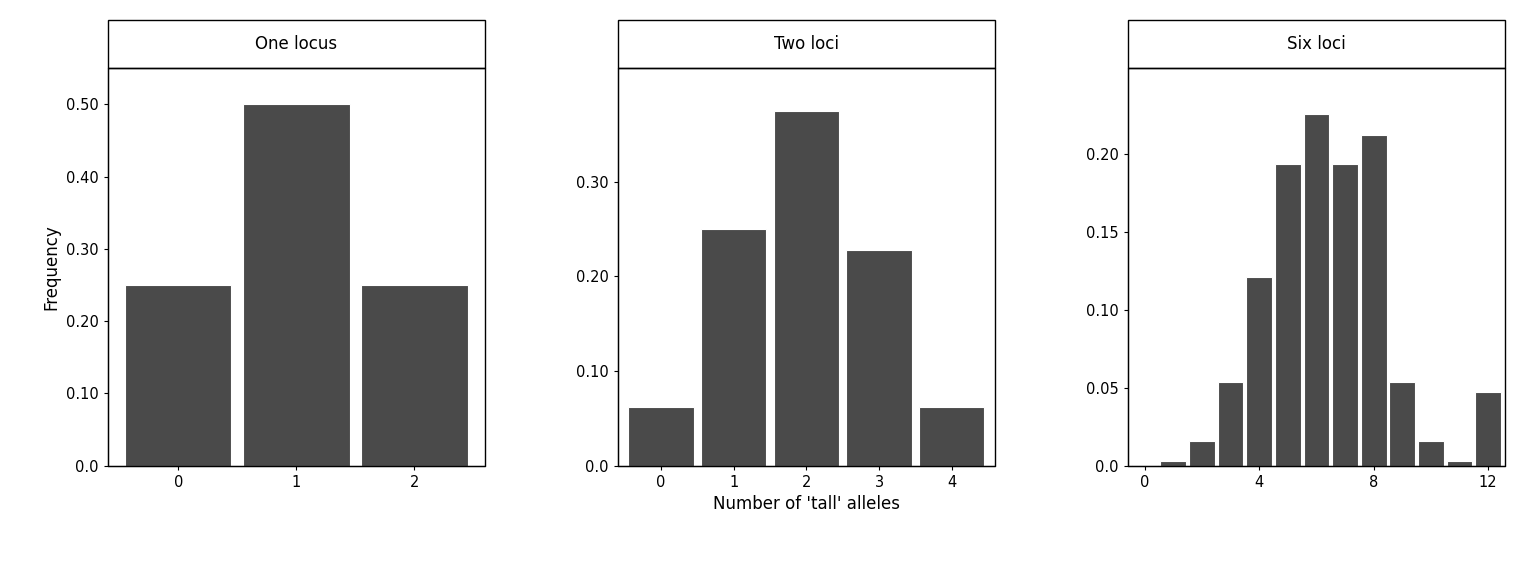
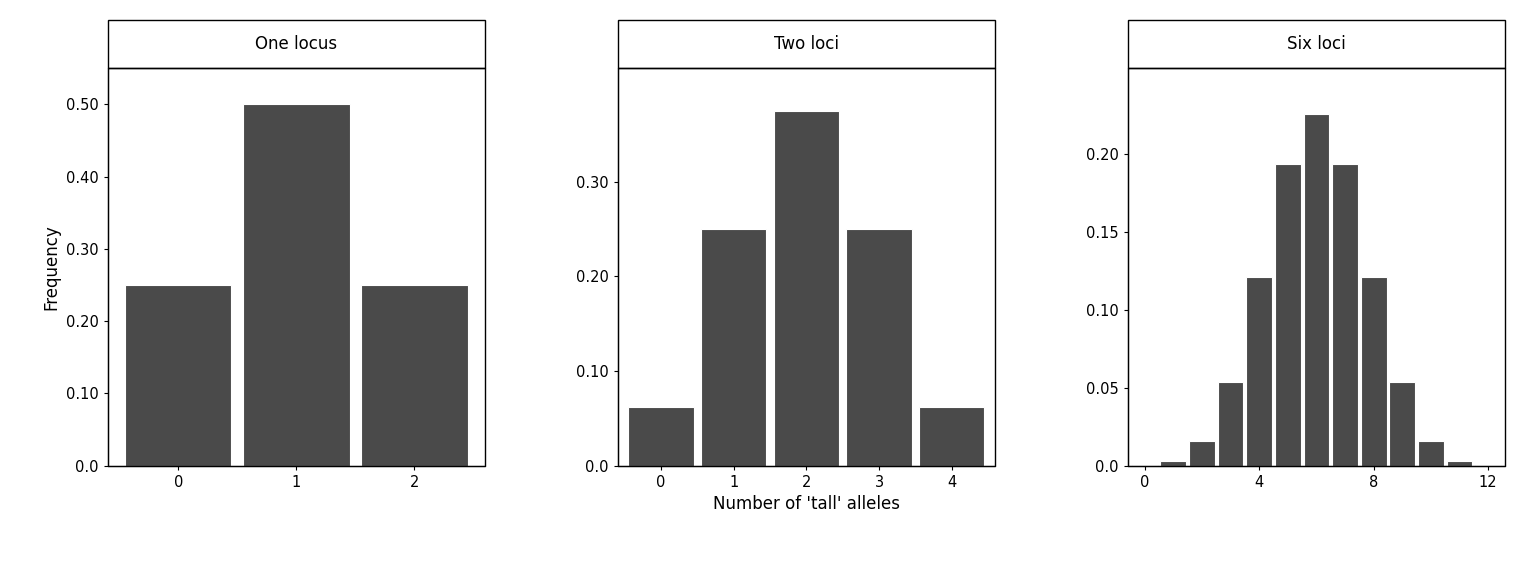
3: 0.228 -> 0.250
8: 0.212 -> 0.121
12: 0.047 -> 0.000
